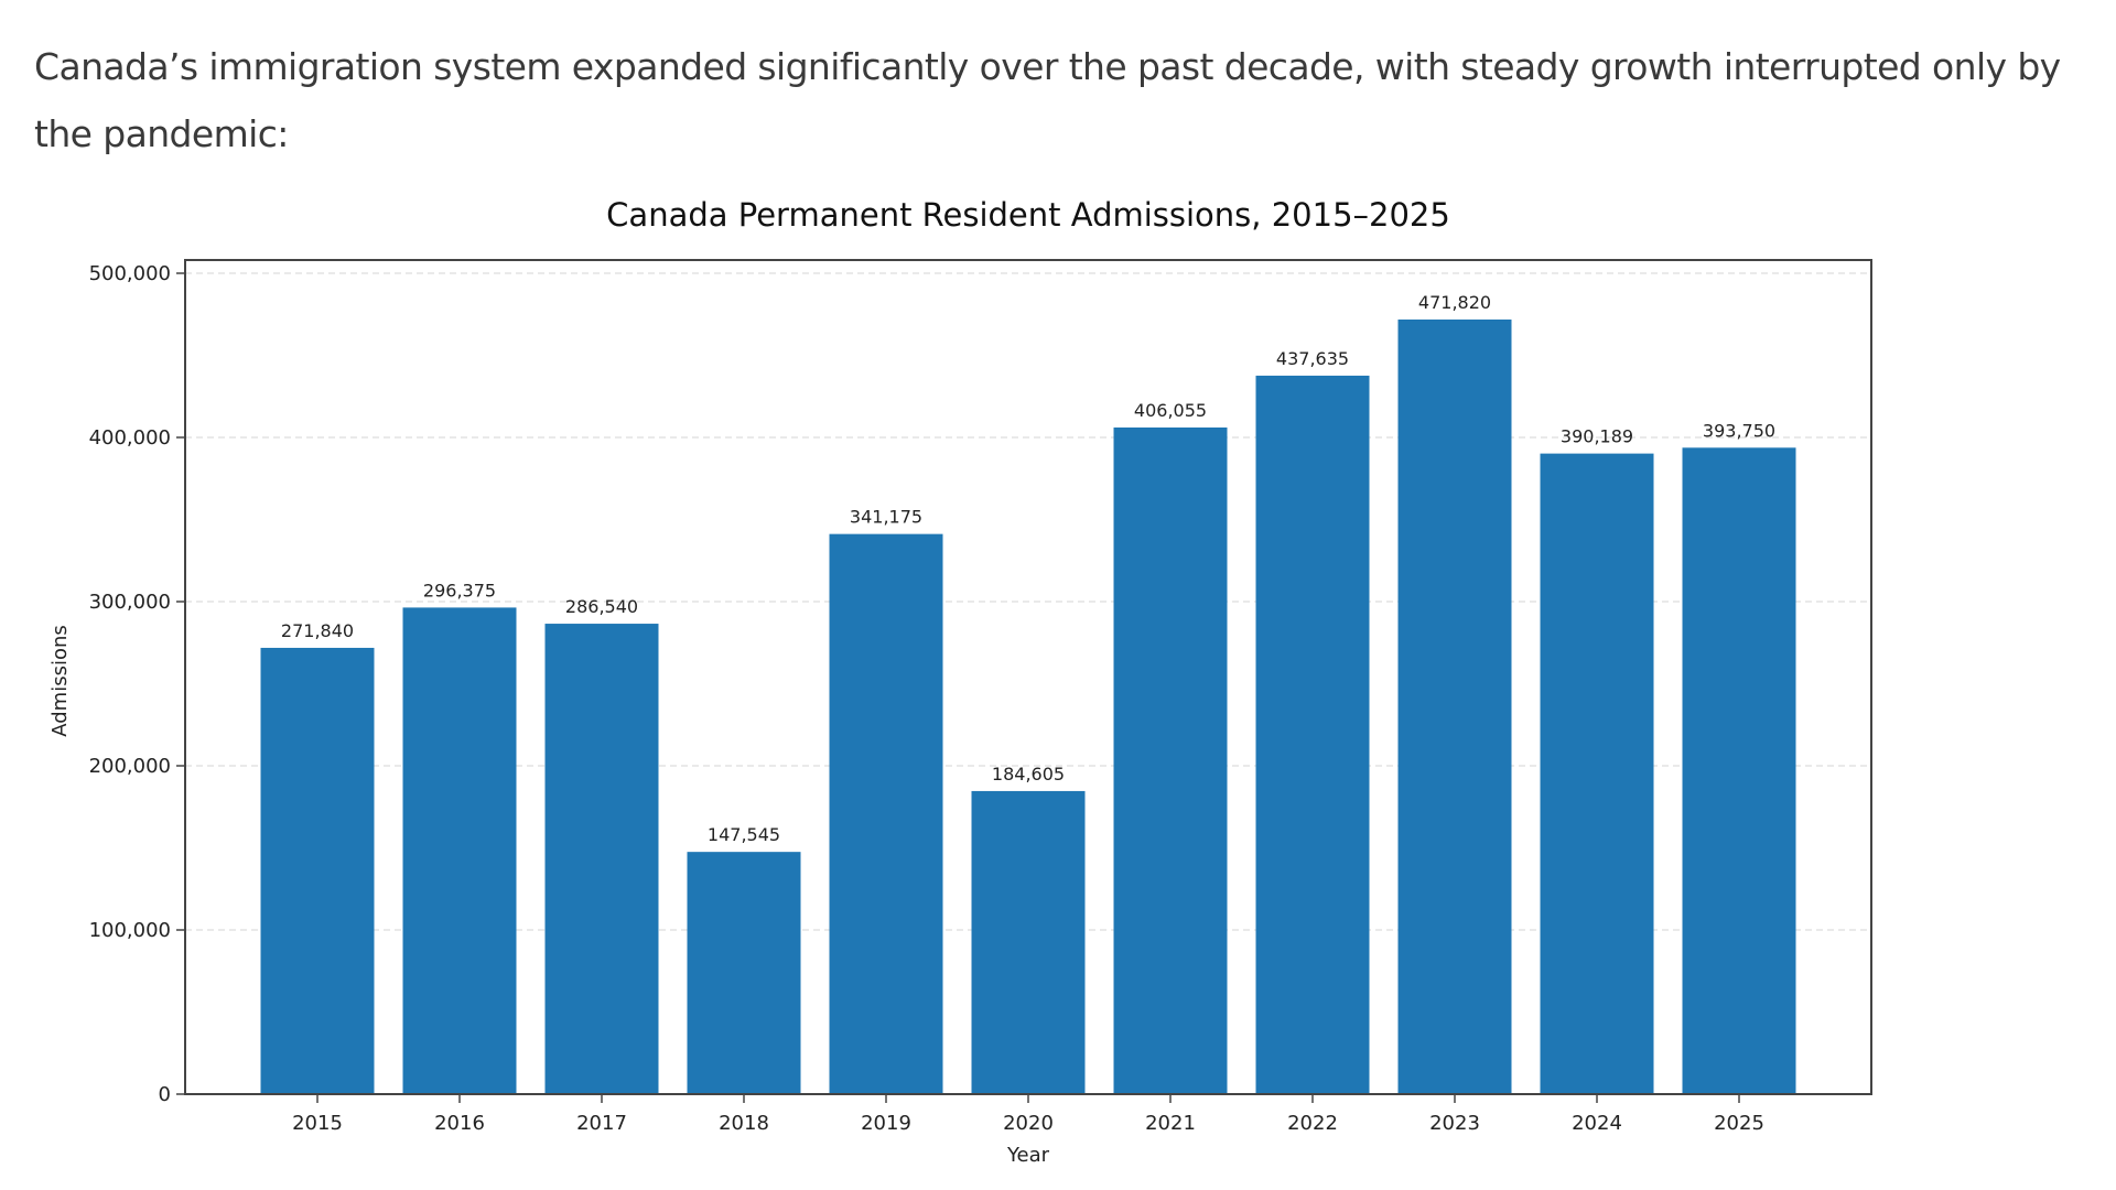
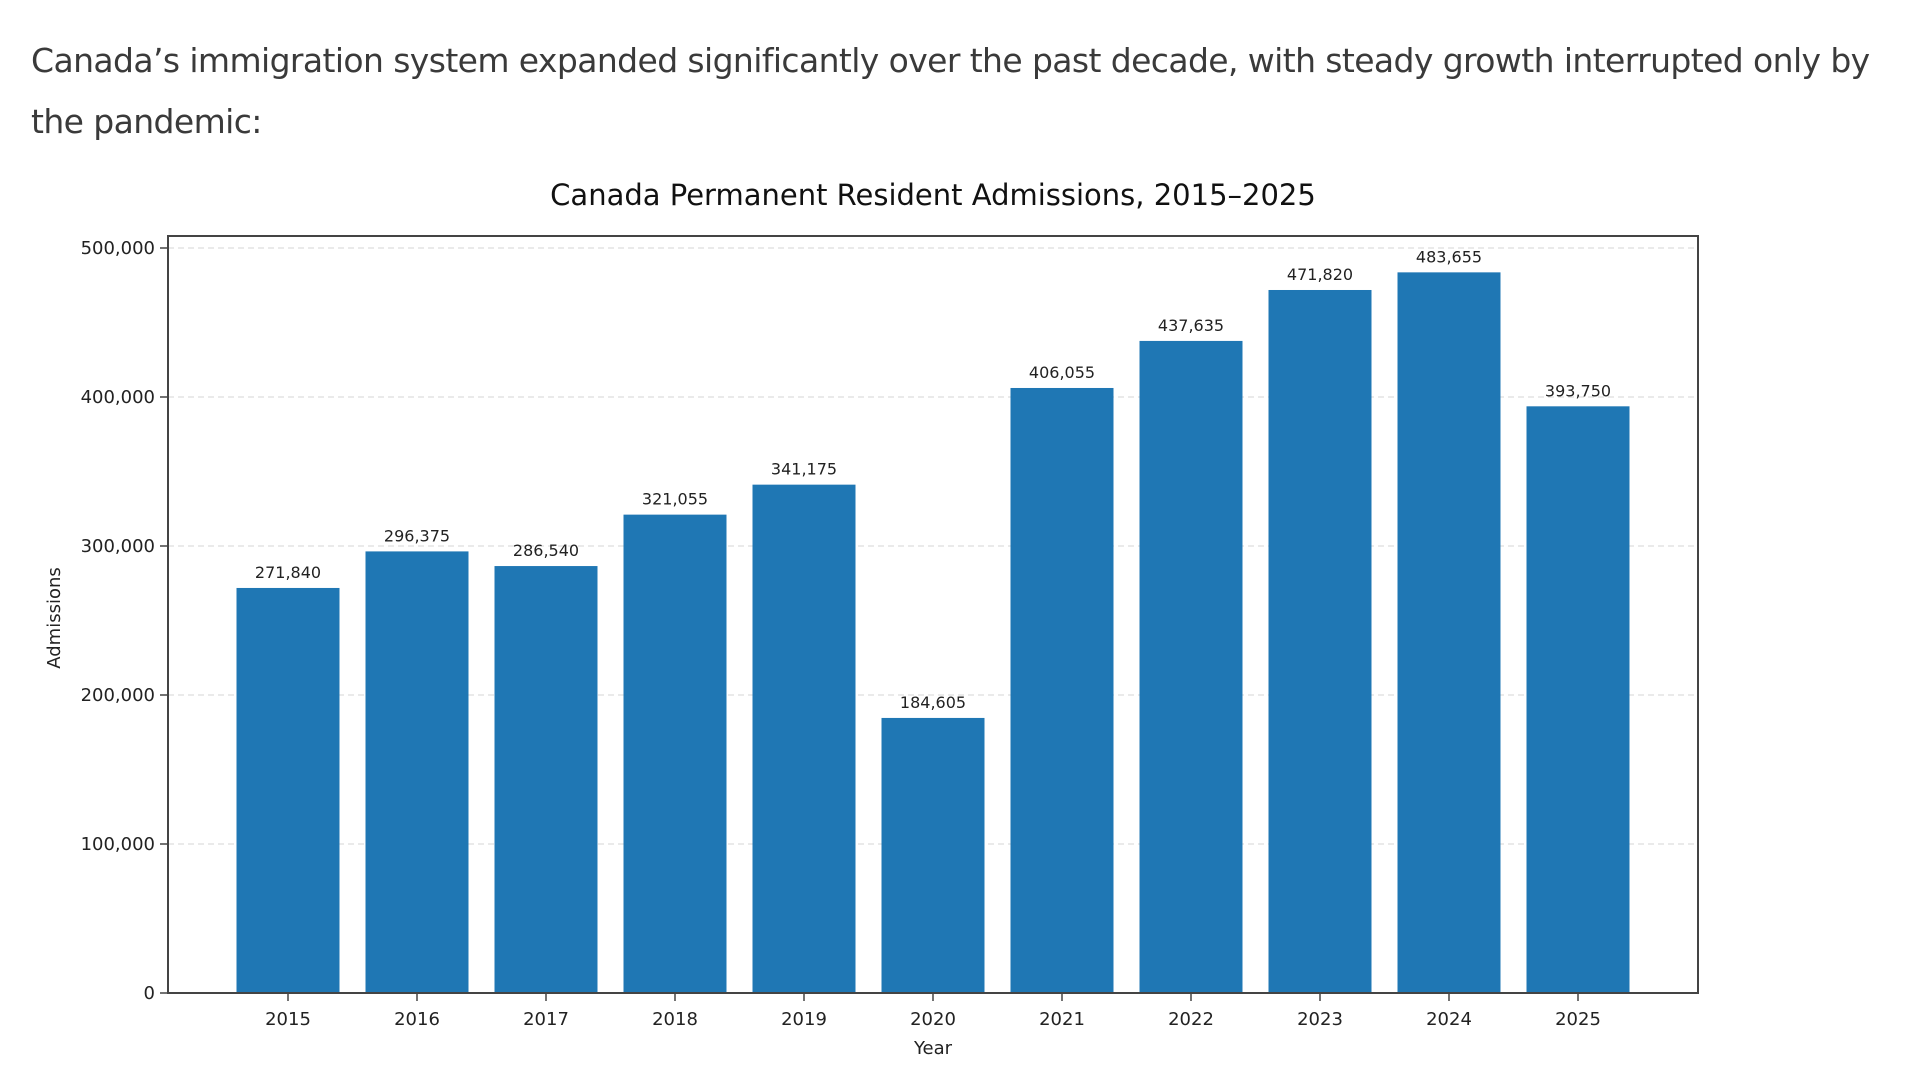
2018: 147,545 -> 321,055
2024: 390,189 -> 483,655
